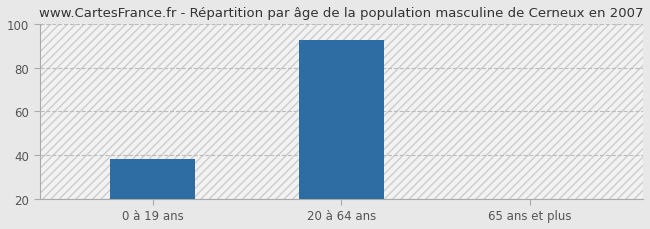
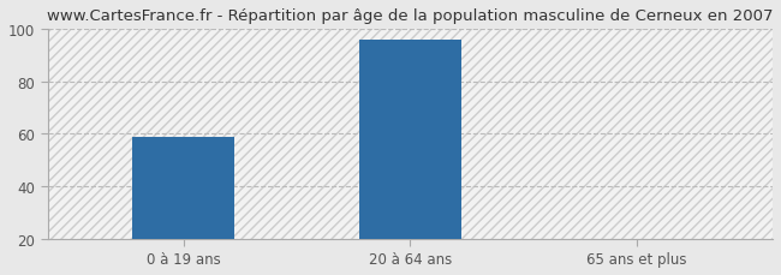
0 à 19 ans: 38 -> 59
20 à 64 ans: 93 -> 96
